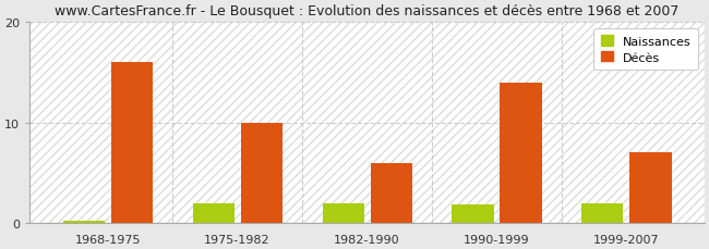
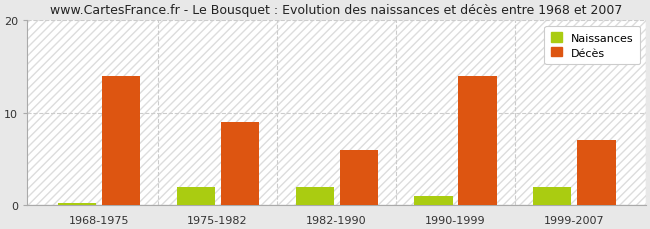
Décès/1968-1975: 16 -> 14
Décès/1975-1982: 10 -> 9
Naissances/1990-1999: 1.8 -> 1.0
